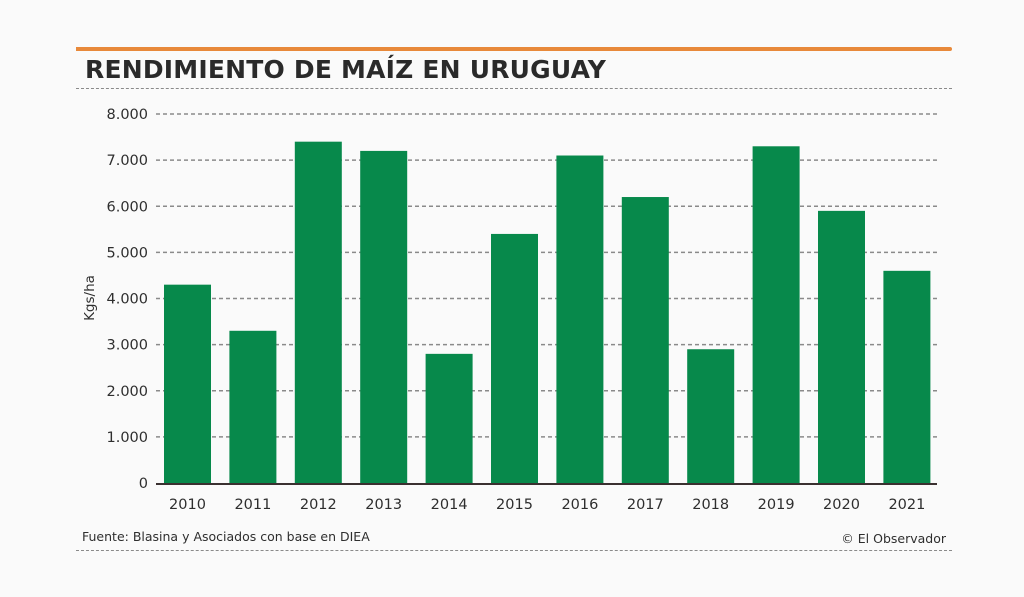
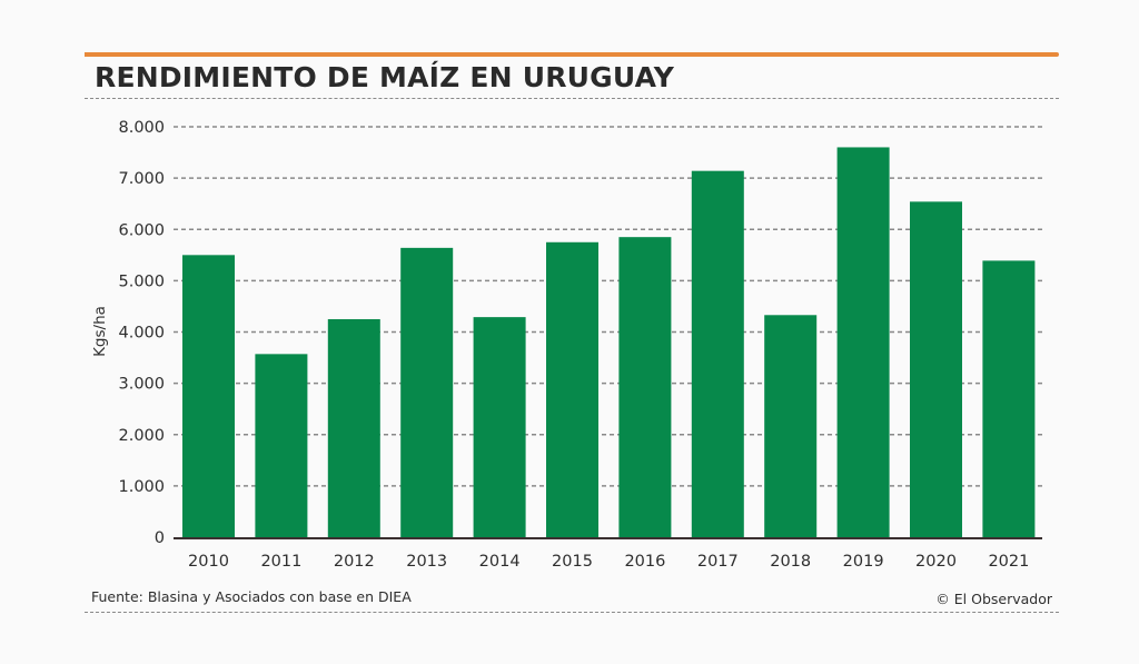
2010: 4300 -> 5500
2011: 3300 -> 3600
2012: 7400 -> 4200
2013: 7200 -> 5600
2014: 2800 -> 4300
2015: 5400 -> 5800
2016: 7100 -> 5800
2017: 6200 -> 7100
2018: 2900 -> 4300
2019: 7300 -> 7600
2020: 5900 -> 6500
2021: 4600 -> 5400
